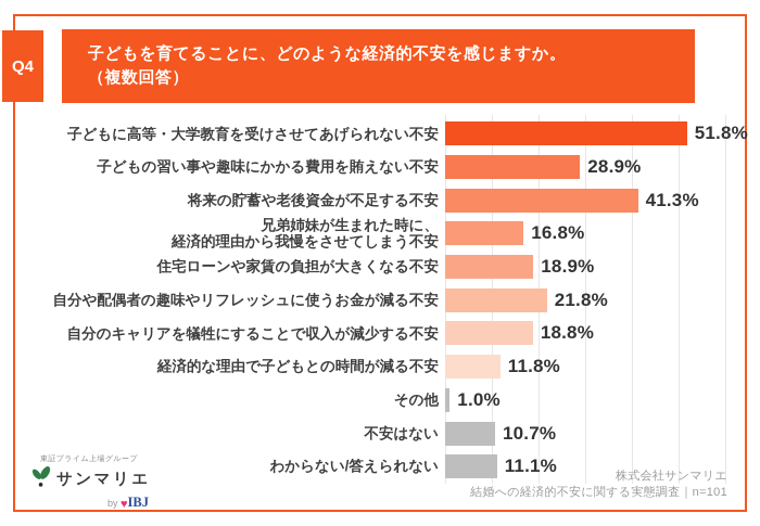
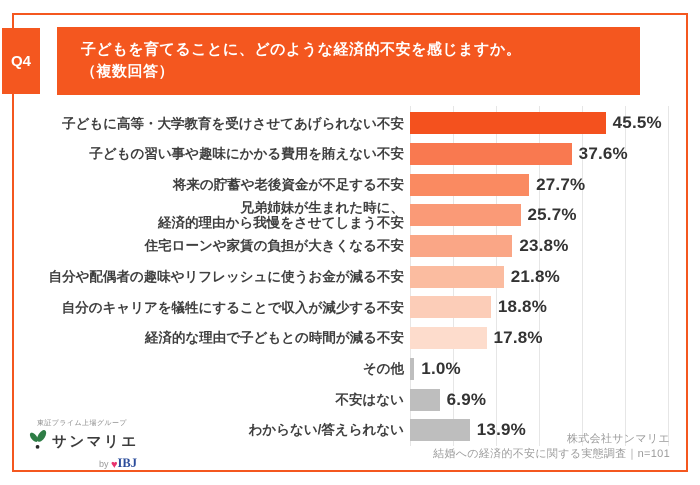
子どもに高等・大学教育を受けさせてあげられない不安: 51.8% -> 45.5%
子どもの習い事や趣味にかかる費用を賄えない不安: 28.9% -> 37.6%
将来の貯蓄や老後資金が不足する不安: 41.3% -> 27.7%
兄弟姉妹が生まれた時に、 経済的理由から我慢をさせてしまう不安: 16.8% -> 25.7%
住宅ローンや家賃の負担が大きくなる不安: 18.9% -> 23.8%
経済的な理由で子どもとの時間が減る不安: 11.8% -> 17.8%
不安はない: 10.7% -> 6.9%
わからない/答えられない: 11.1% -> 13.9%
